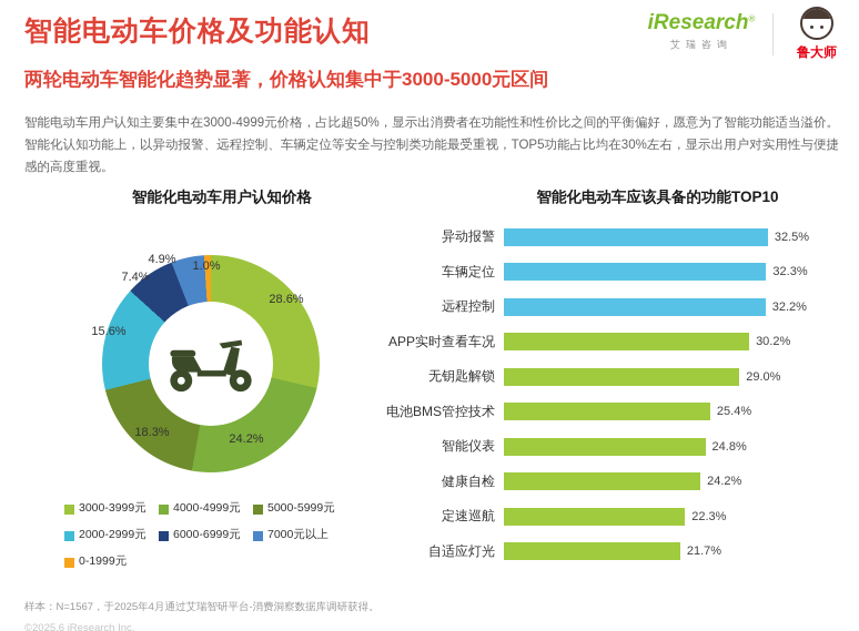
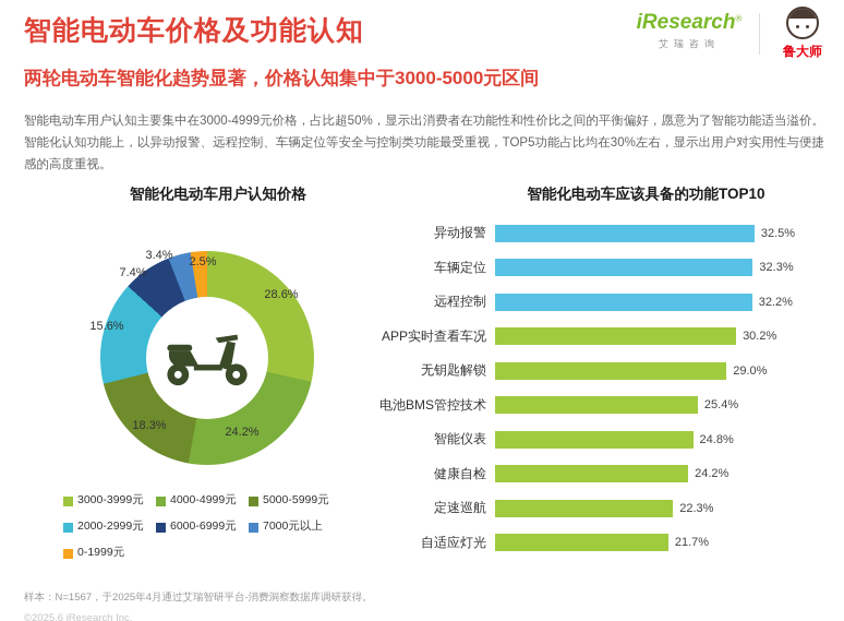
智能化电动车用户认知价格/7000元以上: 4.9% -> 3.4%
智能化电动车用户认知价格/0-1999元: 1.0% -> 2.5%
